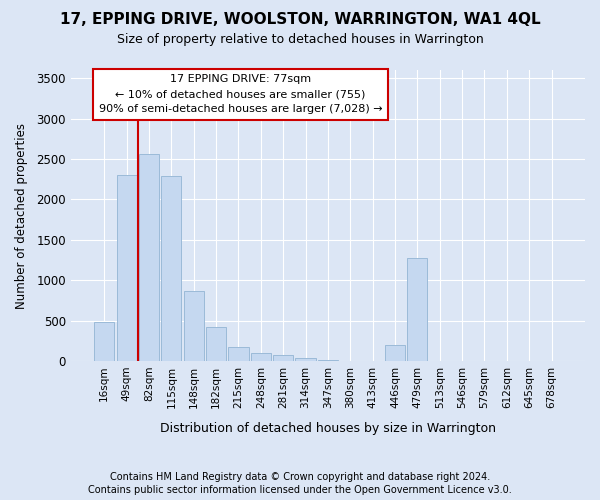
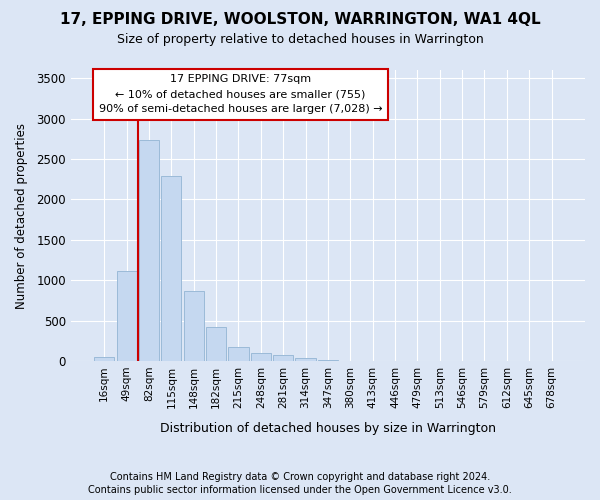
16sqm: 480 -> 50
49sqm: 2300 -> 1120
82sqm: 2560 -> 2740
446sqm: 200 -> 0
479sqm: 1280 -> 0
